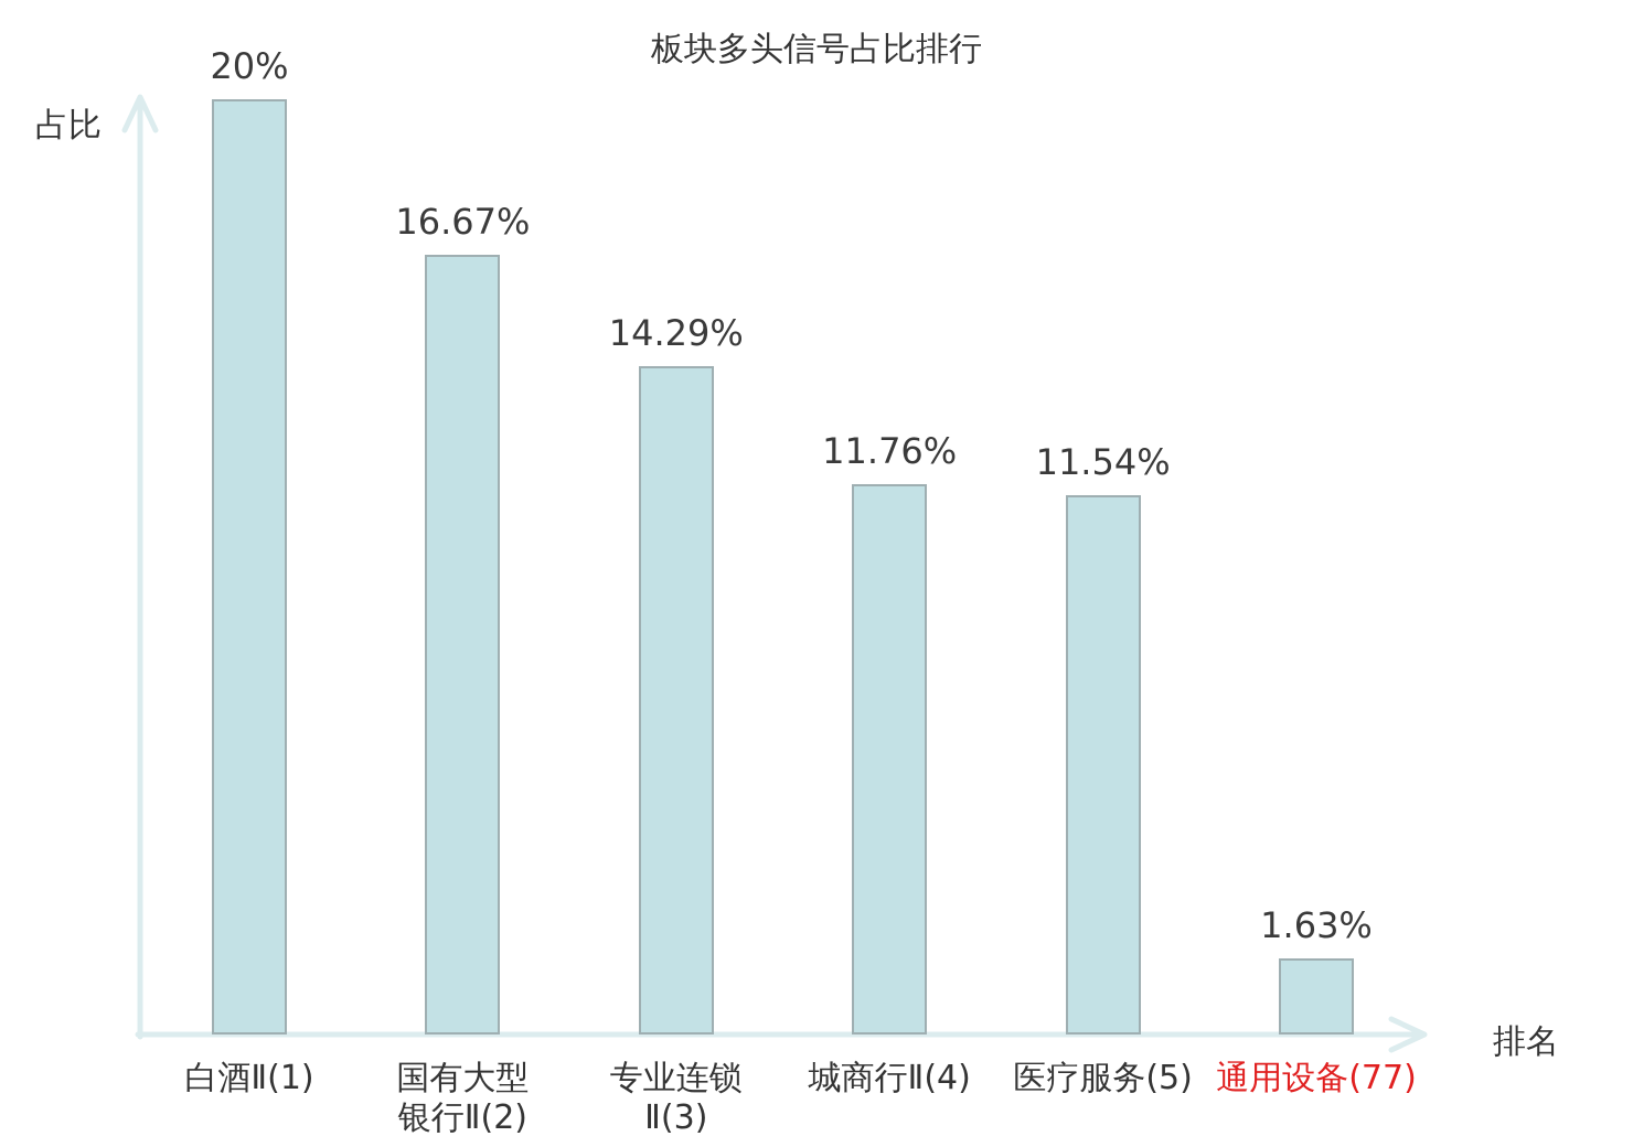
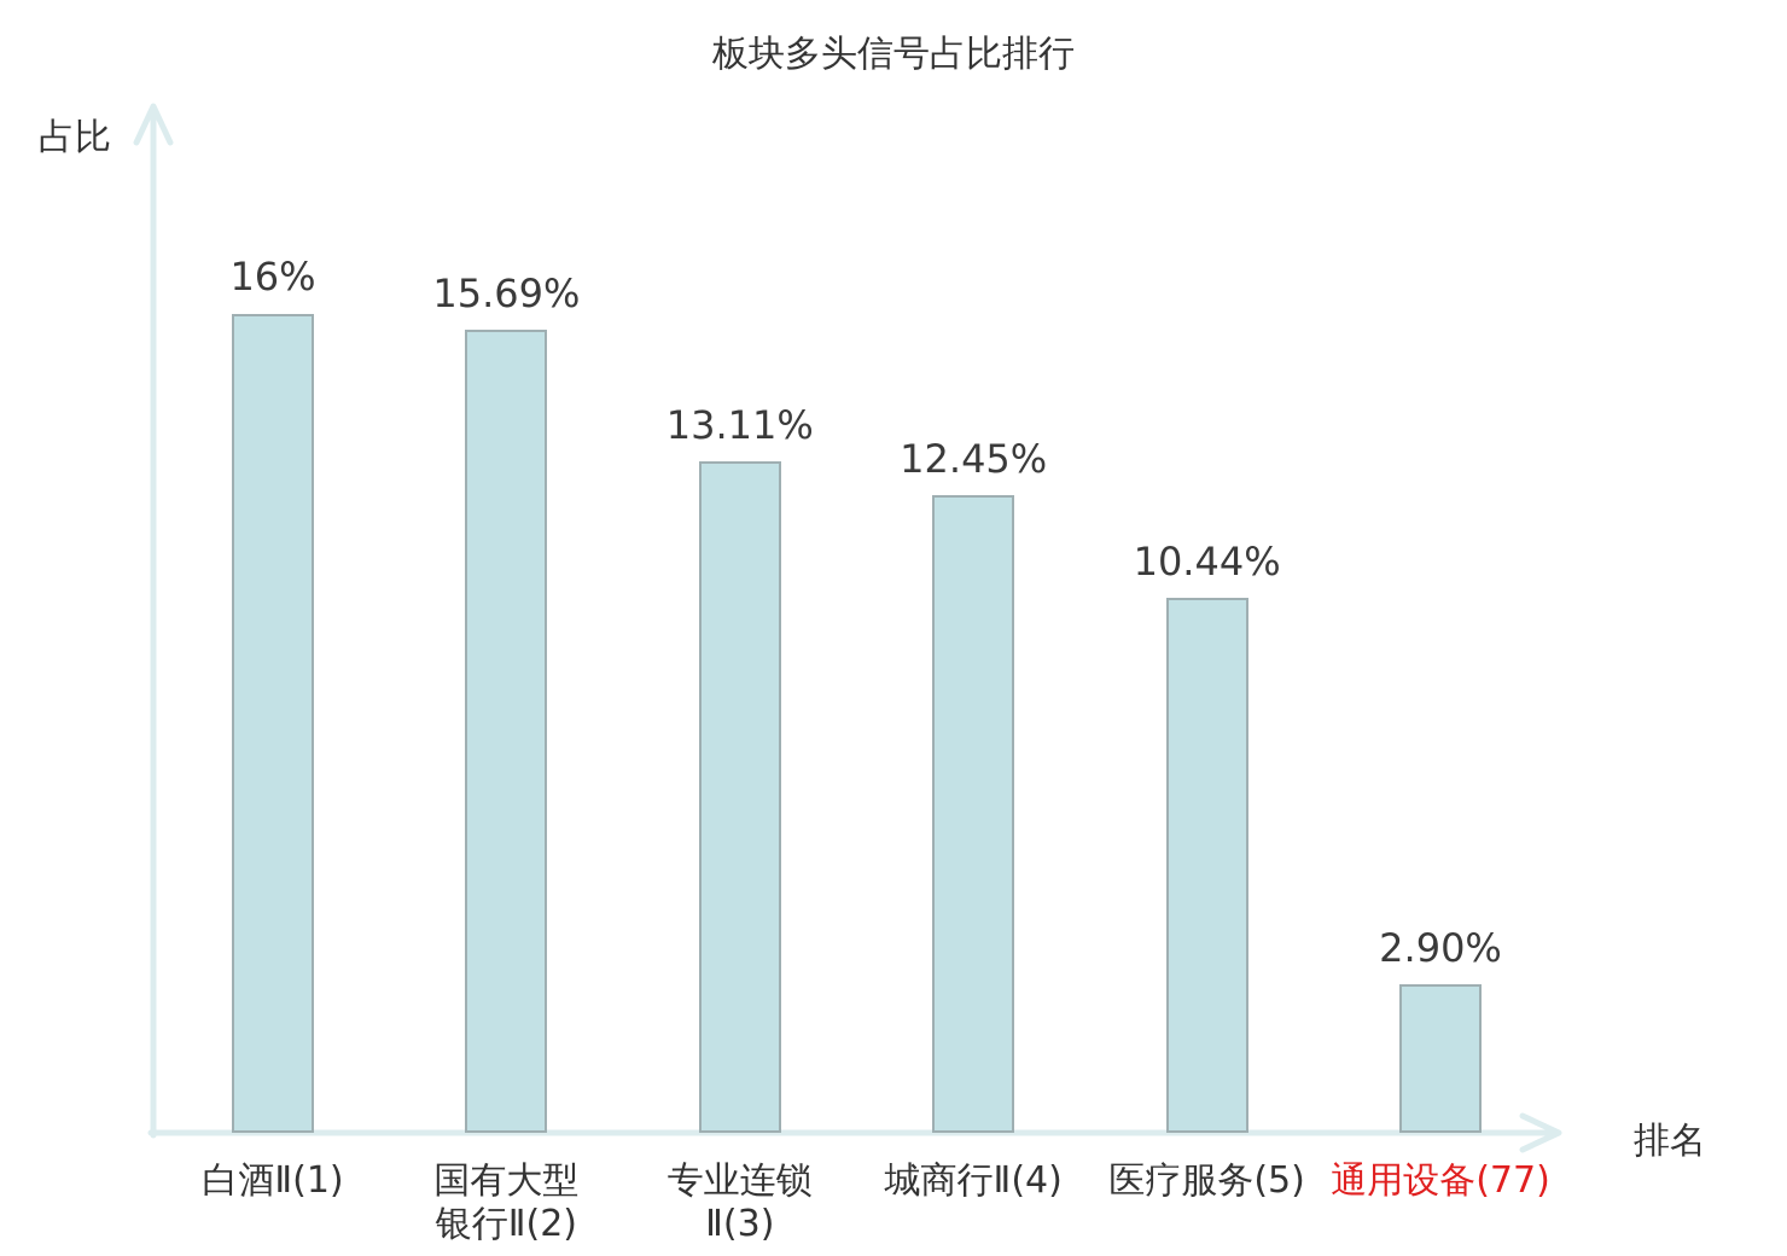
白酒Ⅱ(1): 20% -> 16%
国有大型 银行Ⅱ(2): 16.67% -> 15.69%
专业连锁 Ⅱ(3): 14.29% -> 13.11%
城商行Ⅱ(4): 11.76% -> 12.45%
医疗服务(5): 11.54% -> 10.44%
通用设备(77): 1.63% -> 2.90%
